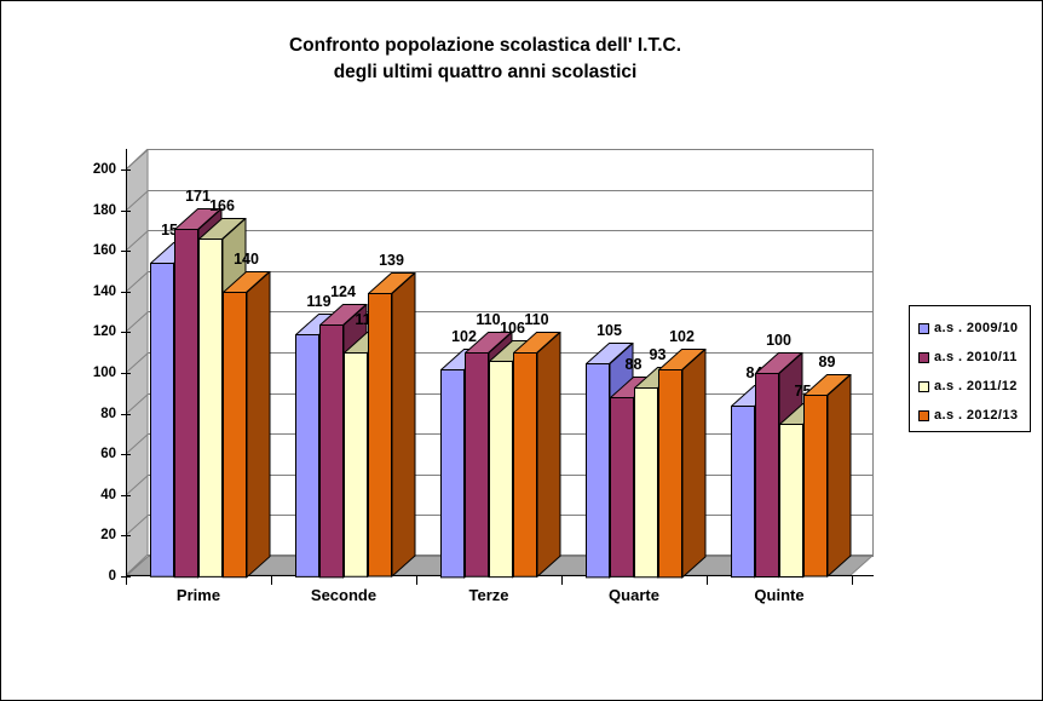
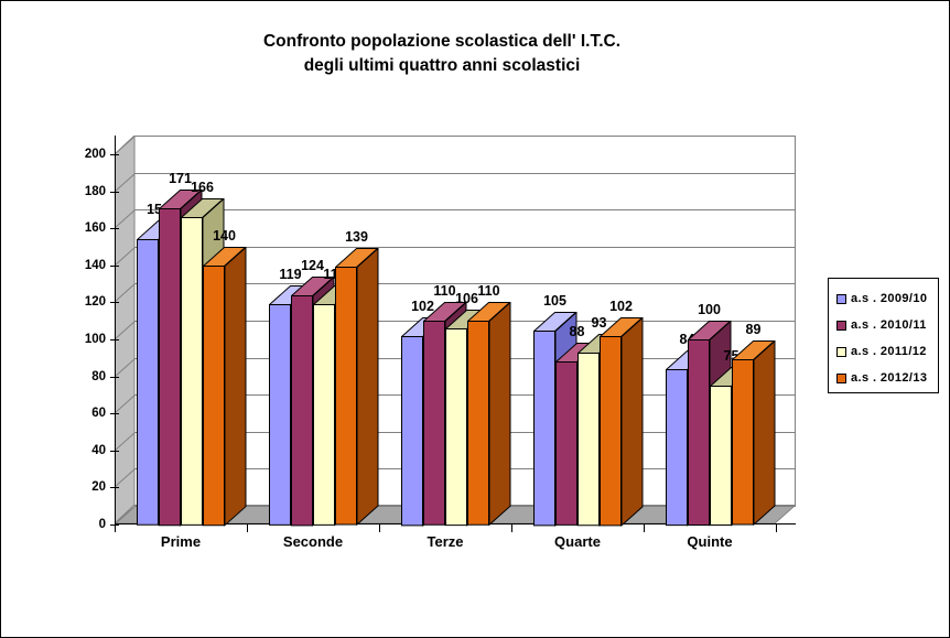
a.s . 2011/12/Seconde: 110 -> 119
